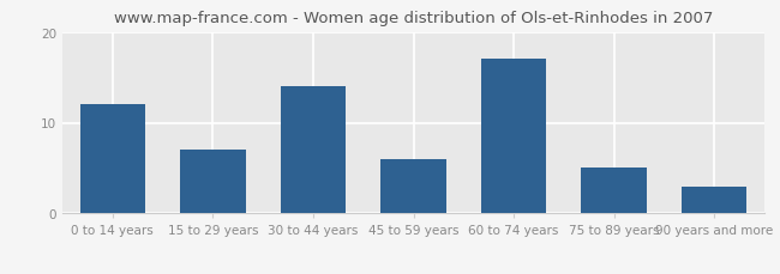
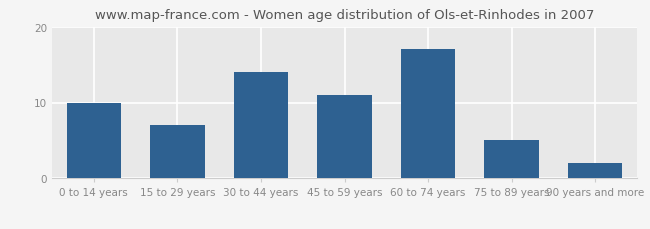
0 to 14 years: 12 -> 10
45 to 59 years: 6 -> 11
90 years and more: 3 -> 2
